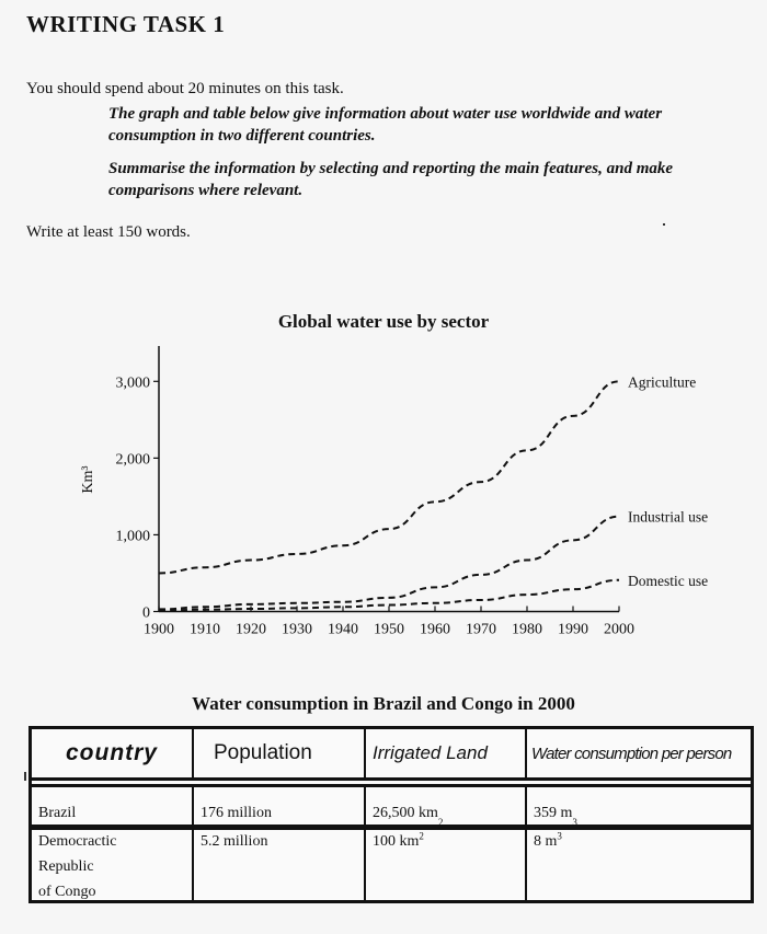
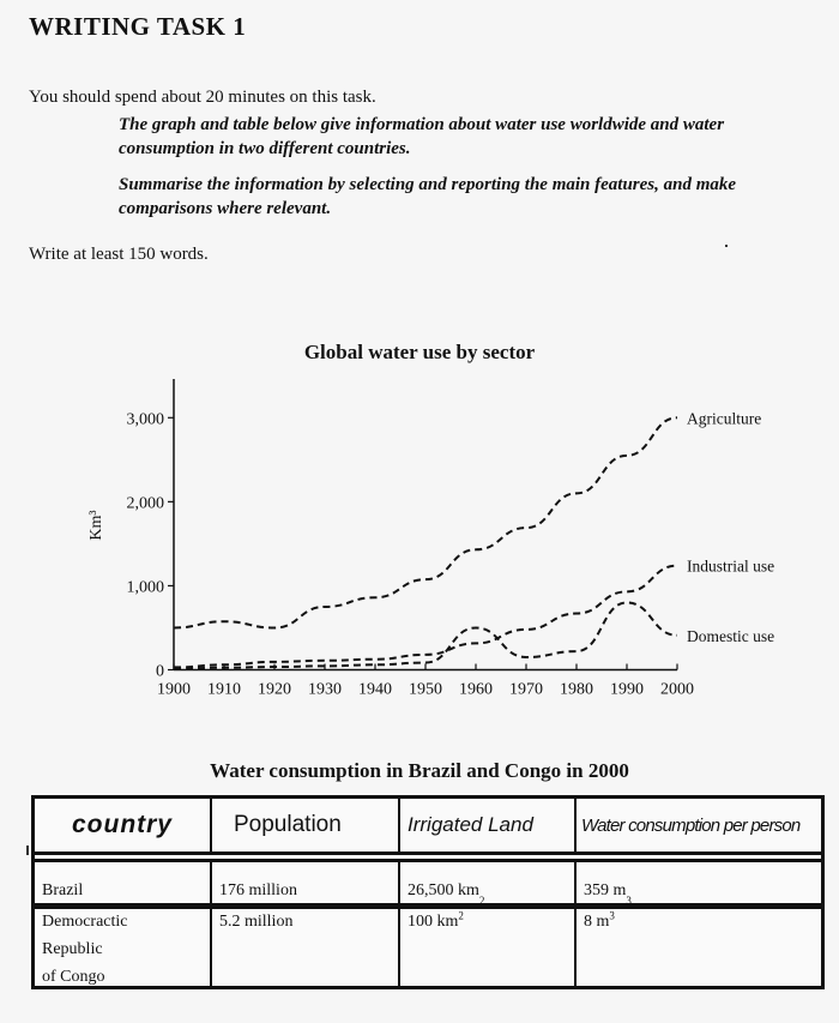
Agriculture/1920: 700 -> 500
Domestic use/1960: 100 -> 500
Domestic use/1990: 300 -> 800
